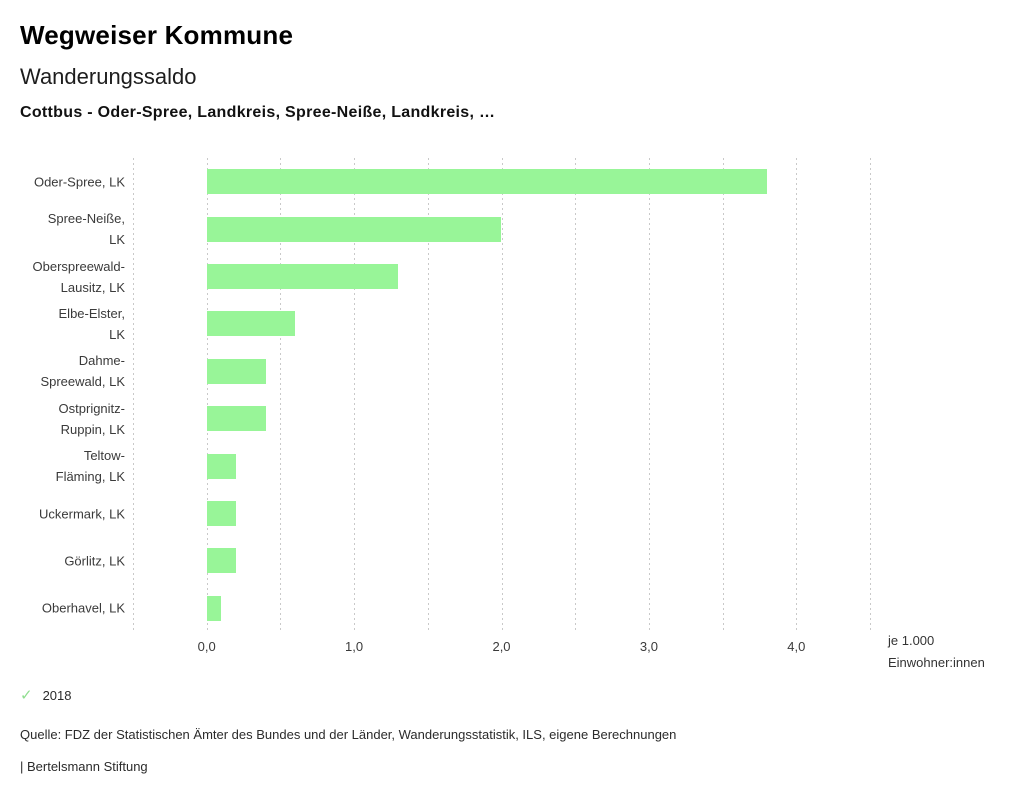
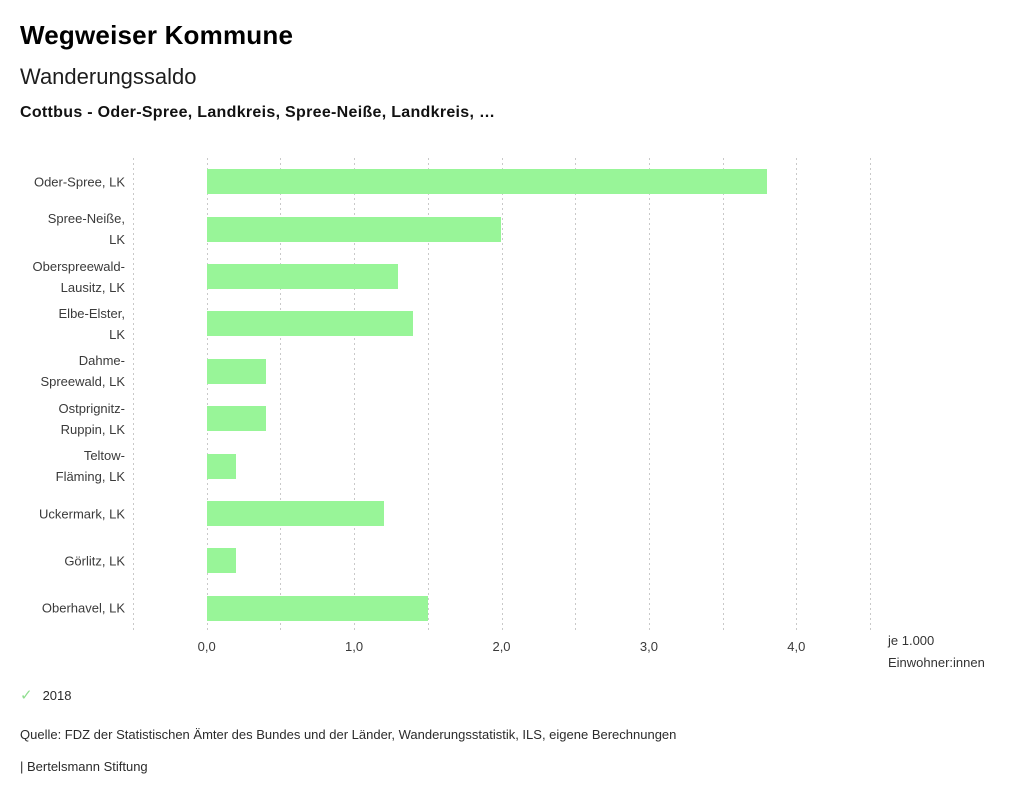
Elbe-Elster, LK: 0,6 -> 1,4
Uckermark, LK: 0,2 -> 1,2
Oberhavel, LK: 0,1 -> 1,5
